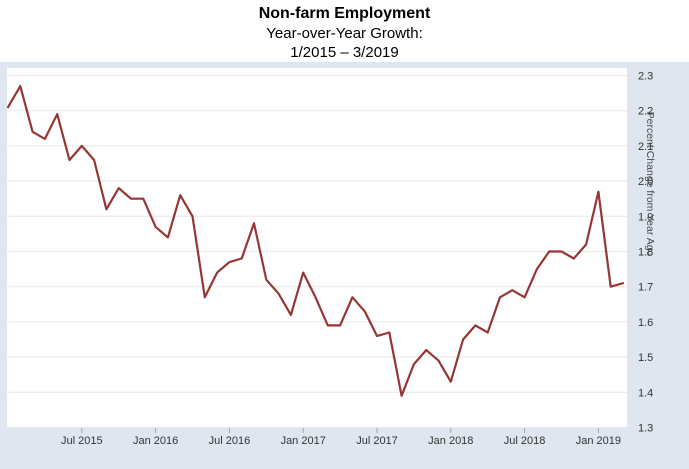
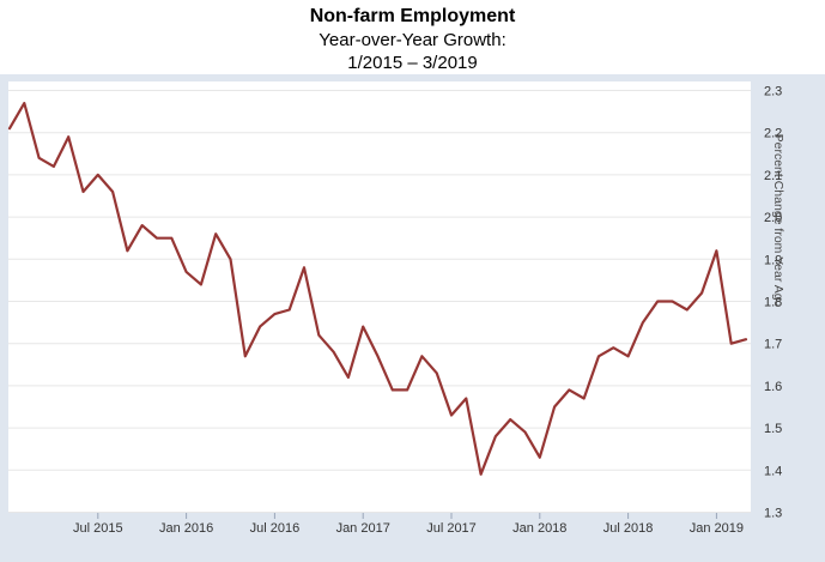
Jul 2017: 1.56 -> 1.53
Jan 2019: 1.97 -> 1.92
